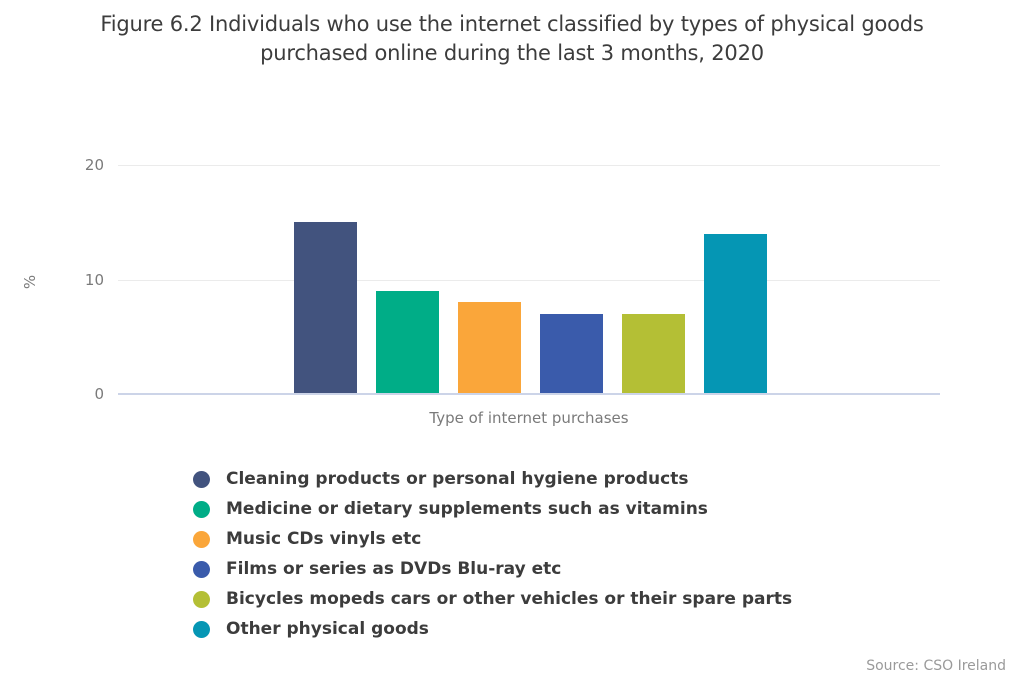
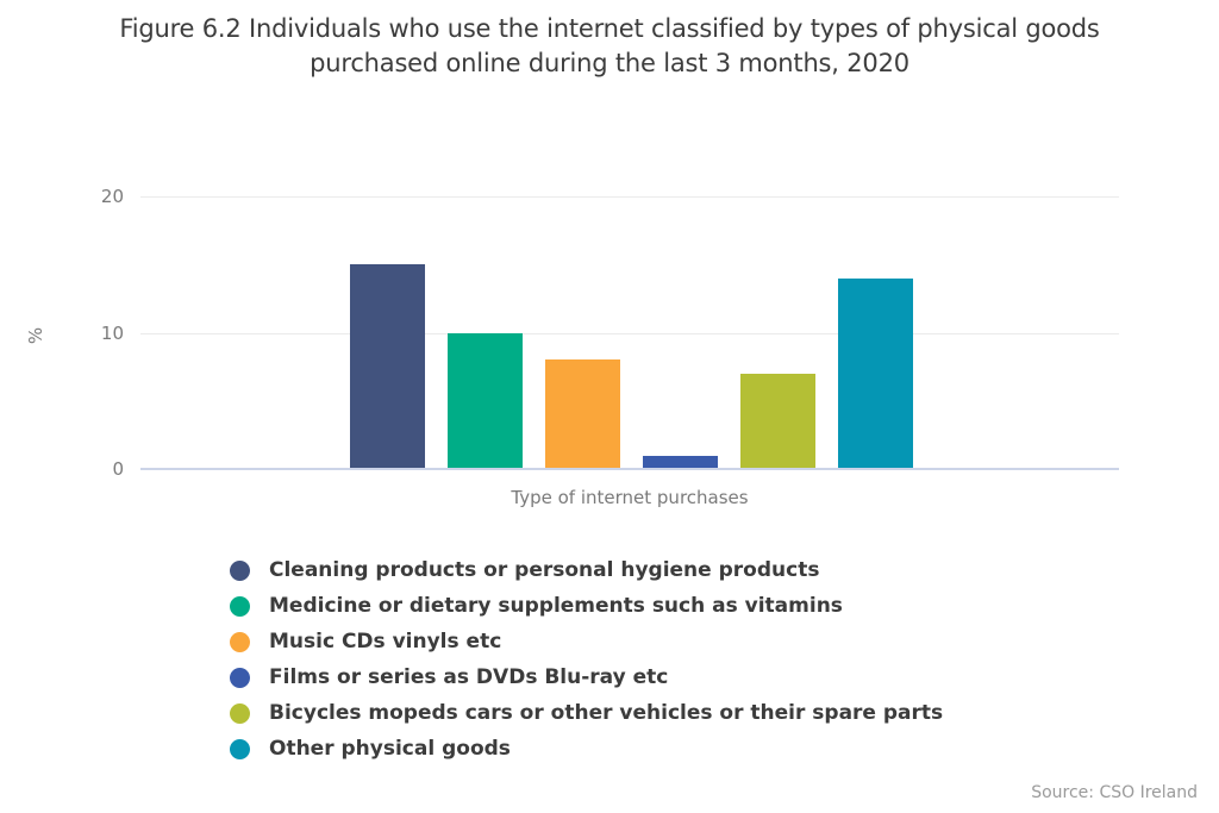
Medicine or dietary supplements such as vitamins: 9 -> 10
Films or series as DVDs Blu-ray etc: 7 -> 1
